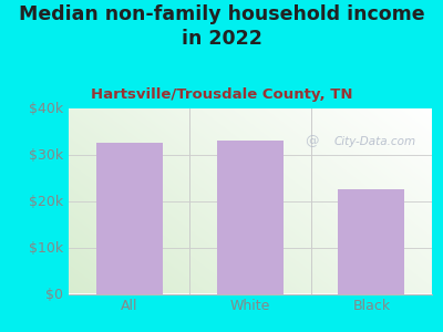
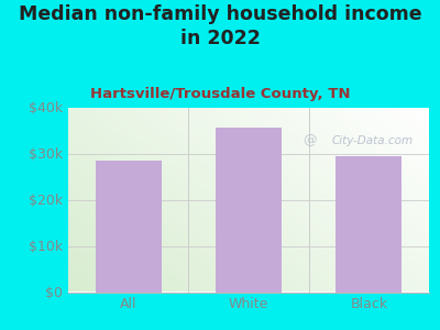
All: $32.5k -> $28.5k
White: $33.0k -> $35.5k
Black: $22.5k -> $29.5k
